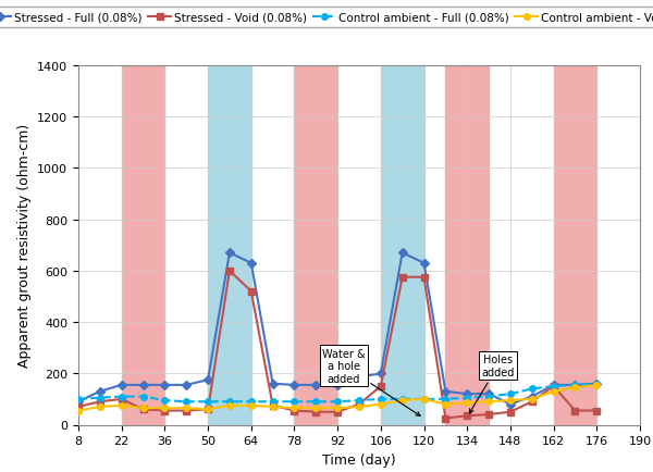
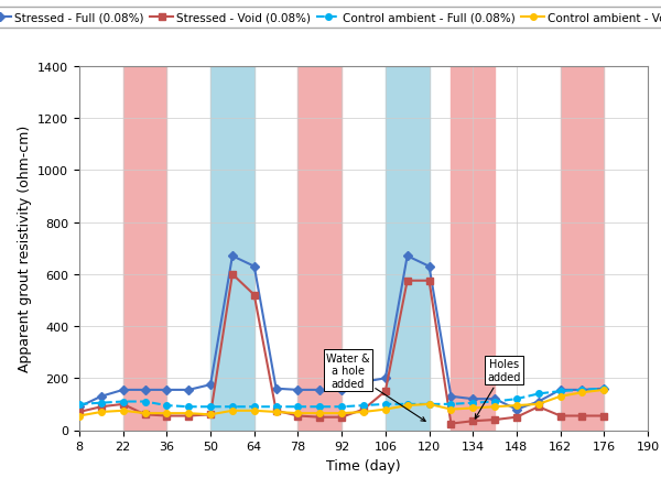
Stressed - Void (0.08%)/162: 150 -> 55
